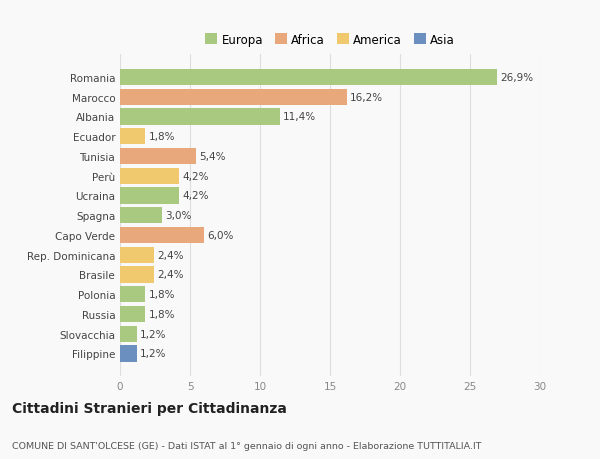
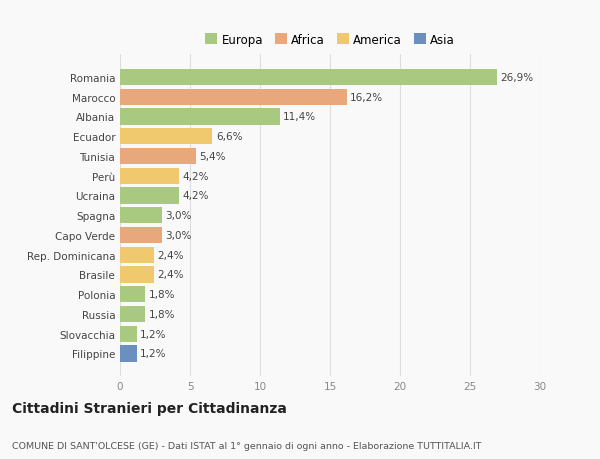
Ecuador: 1,8% -> 6,6%
Capo Verde: 6,0% -> 3,0%
